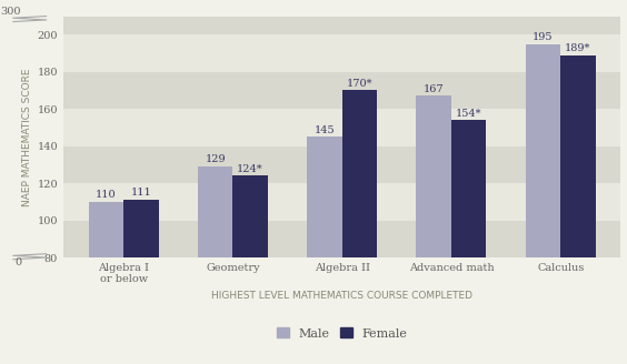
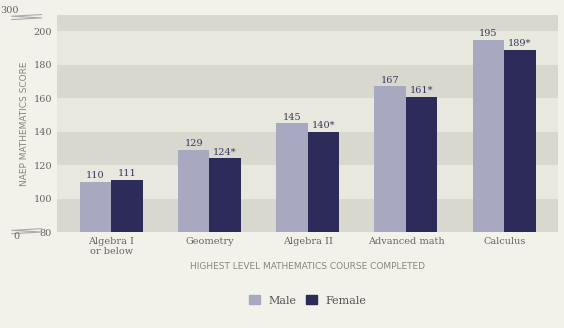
Female/Algebra II: 170* -> 140*
Female/Advanced math: 154* -> 161*
